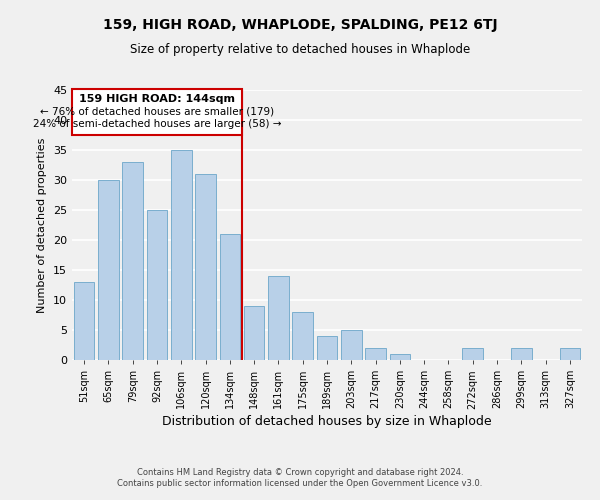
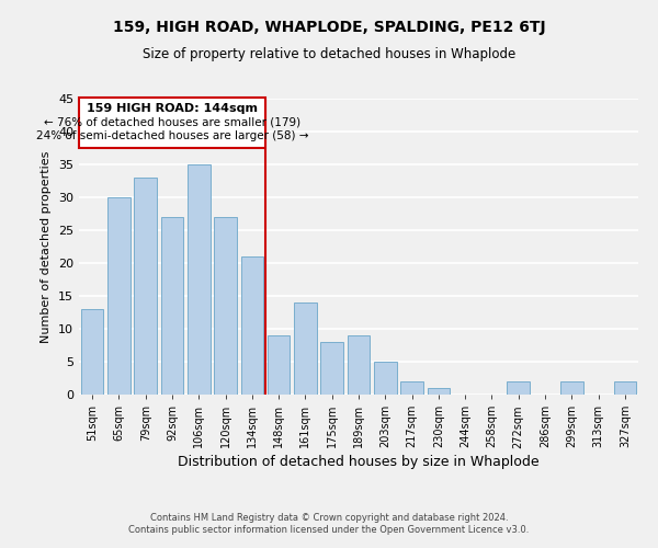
92sqm: 25 -> 27
120sqm: 31 -> 27
189sqm: 4 -> 9
